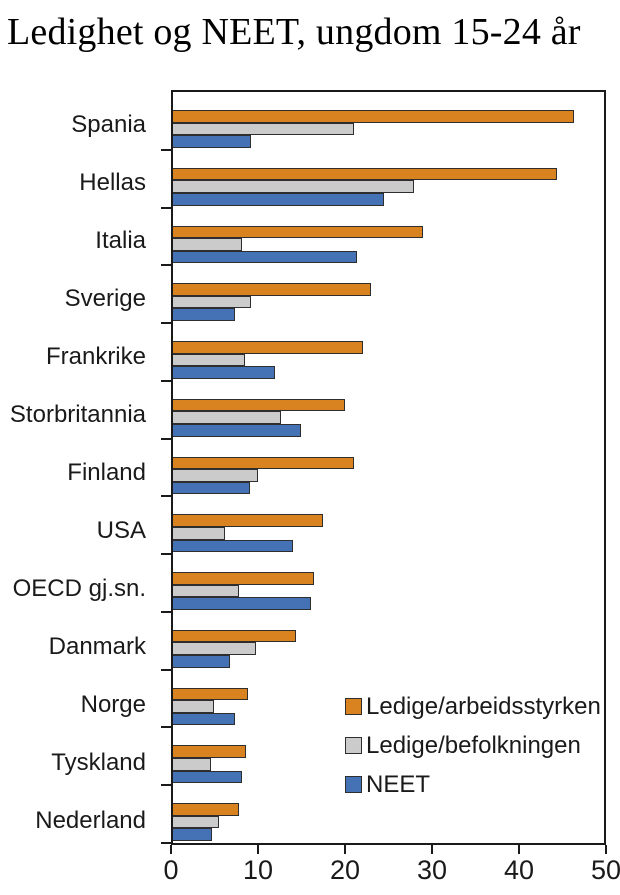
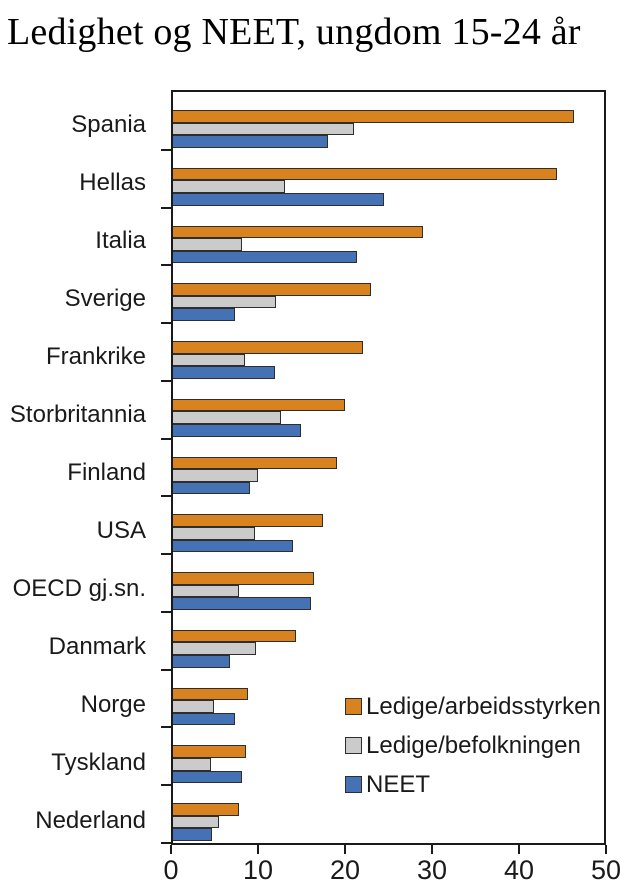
NEET/Spania: 9 -> 18
Ledige/befolkningen/Hellas: 28 -> 13
Ledige/befolkningen/Sverige: 9 -> 12
Ledige/arbeidsstyrken/Finland: 21 -> 19
Ledige/befolkningen/USA: 6 -> 10
